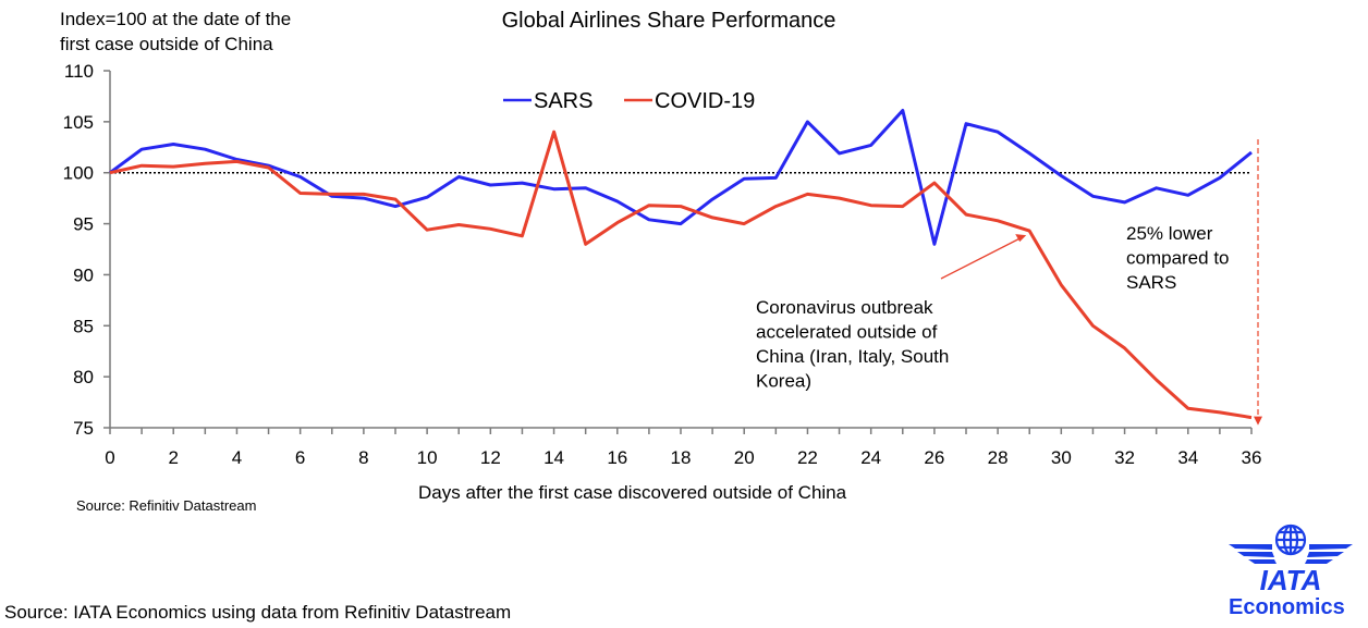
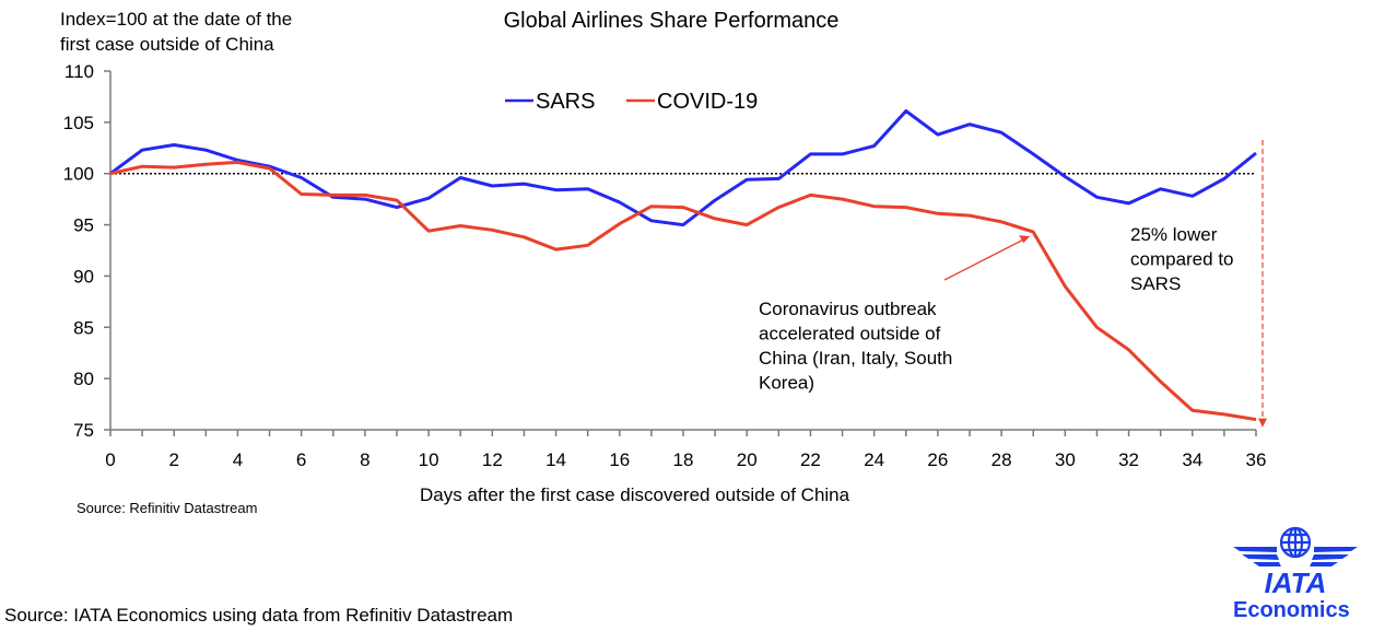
COVID-19/14: 104 -> 93
SARS/22: 105 -> 102
SARS/26: 93 -> 104
COVID-19/26: 99 -> 96
